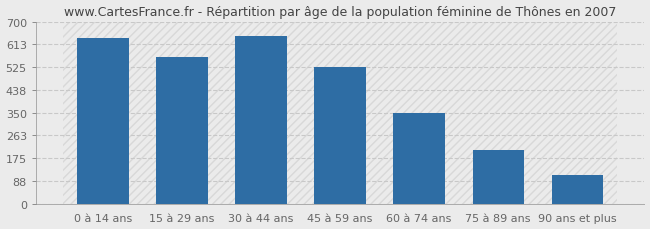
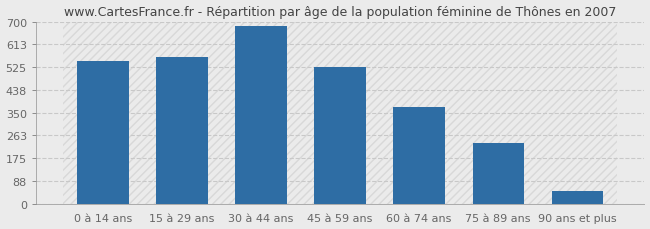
0 à 14 ans: 635 -> 549
30 à 44 ans: 645 -> 681
60 à 74 ans: 350 -> 373
75 à 89 ans: 205 -> 232
90 ans et plus: 110 -> 47
